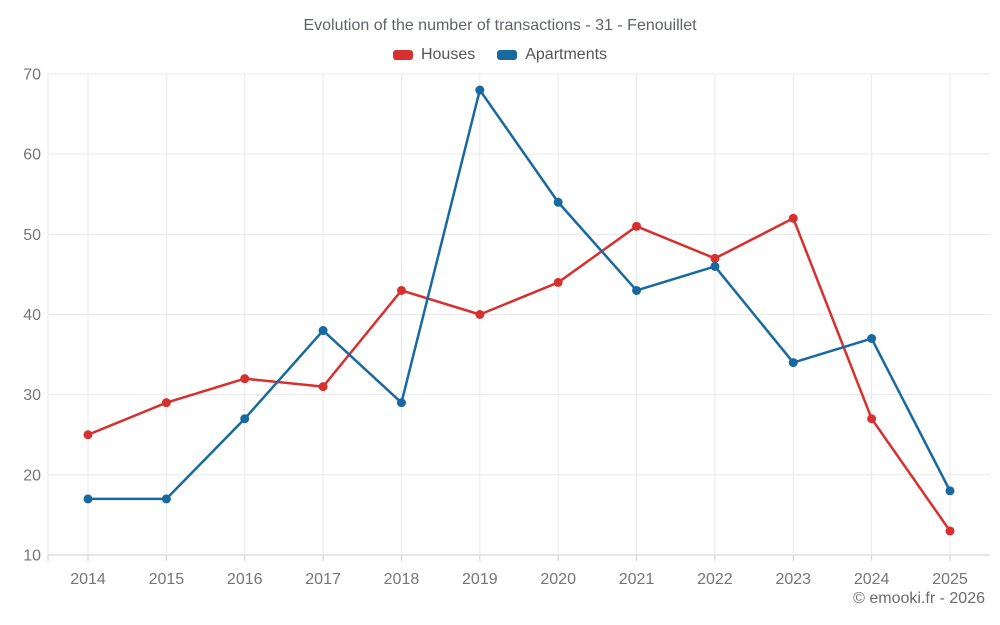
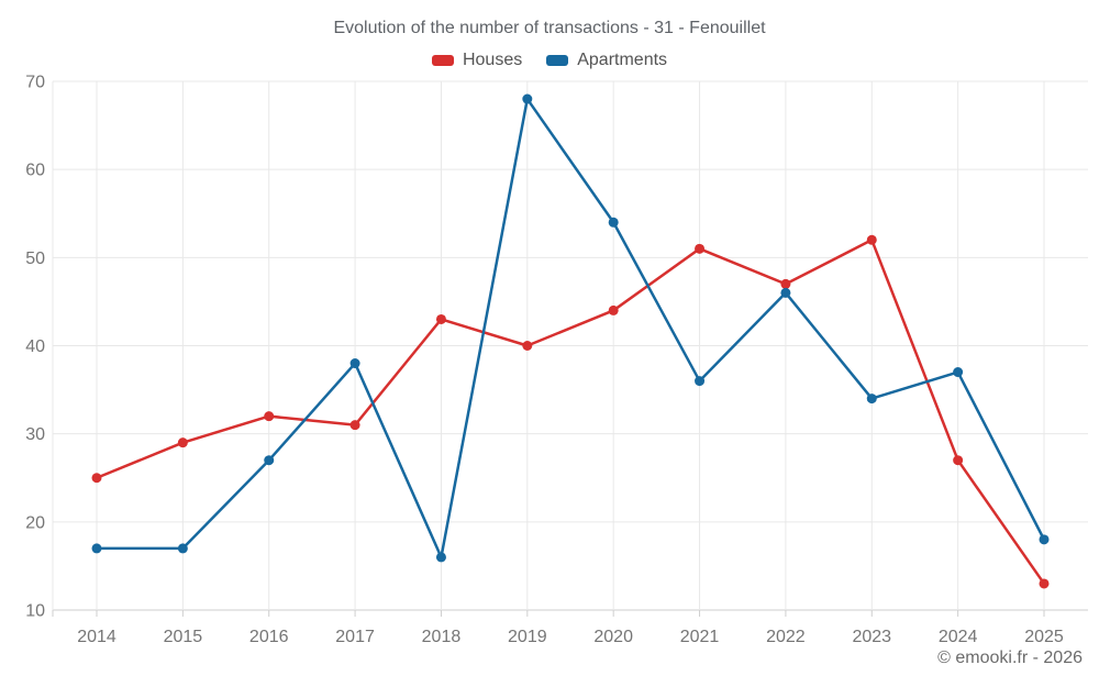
Apartments/2018: 29 -> 16
Apartments/2021: 43 -> 36
